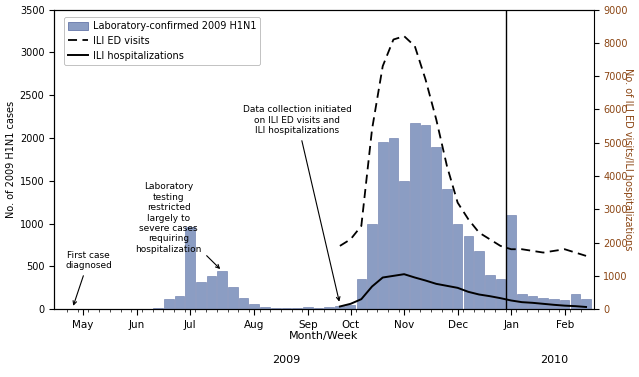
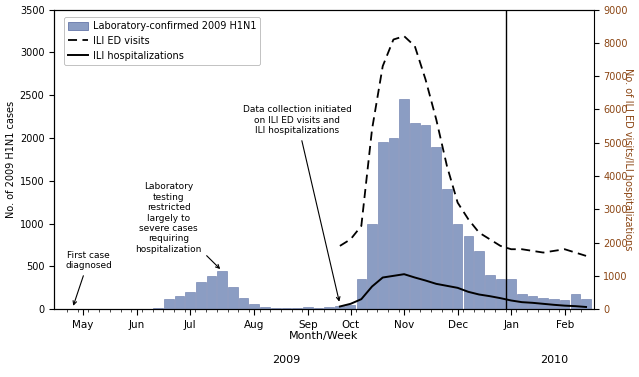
Laboratory-confirmed 2009 H1N1/Jul: 960 -> 200
Laboratory-confirmed 2009 H1N1/Nov: 1500 -> 2450
Laboratory-confirmed 2009 H1N1/Jan: 1100 -> 350
